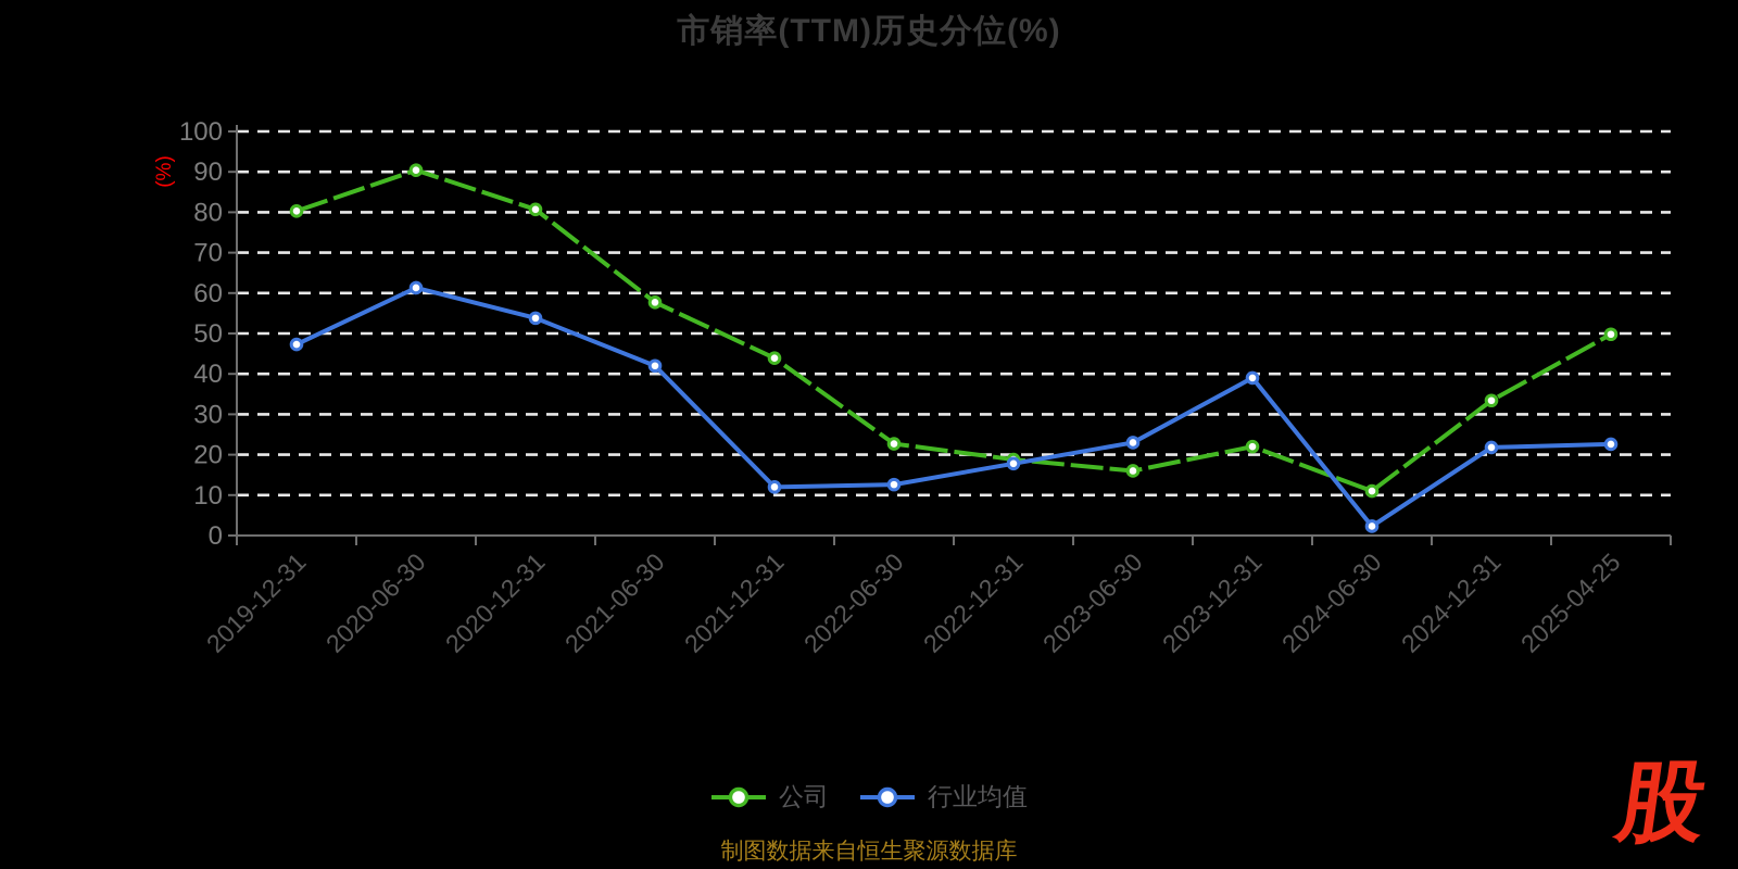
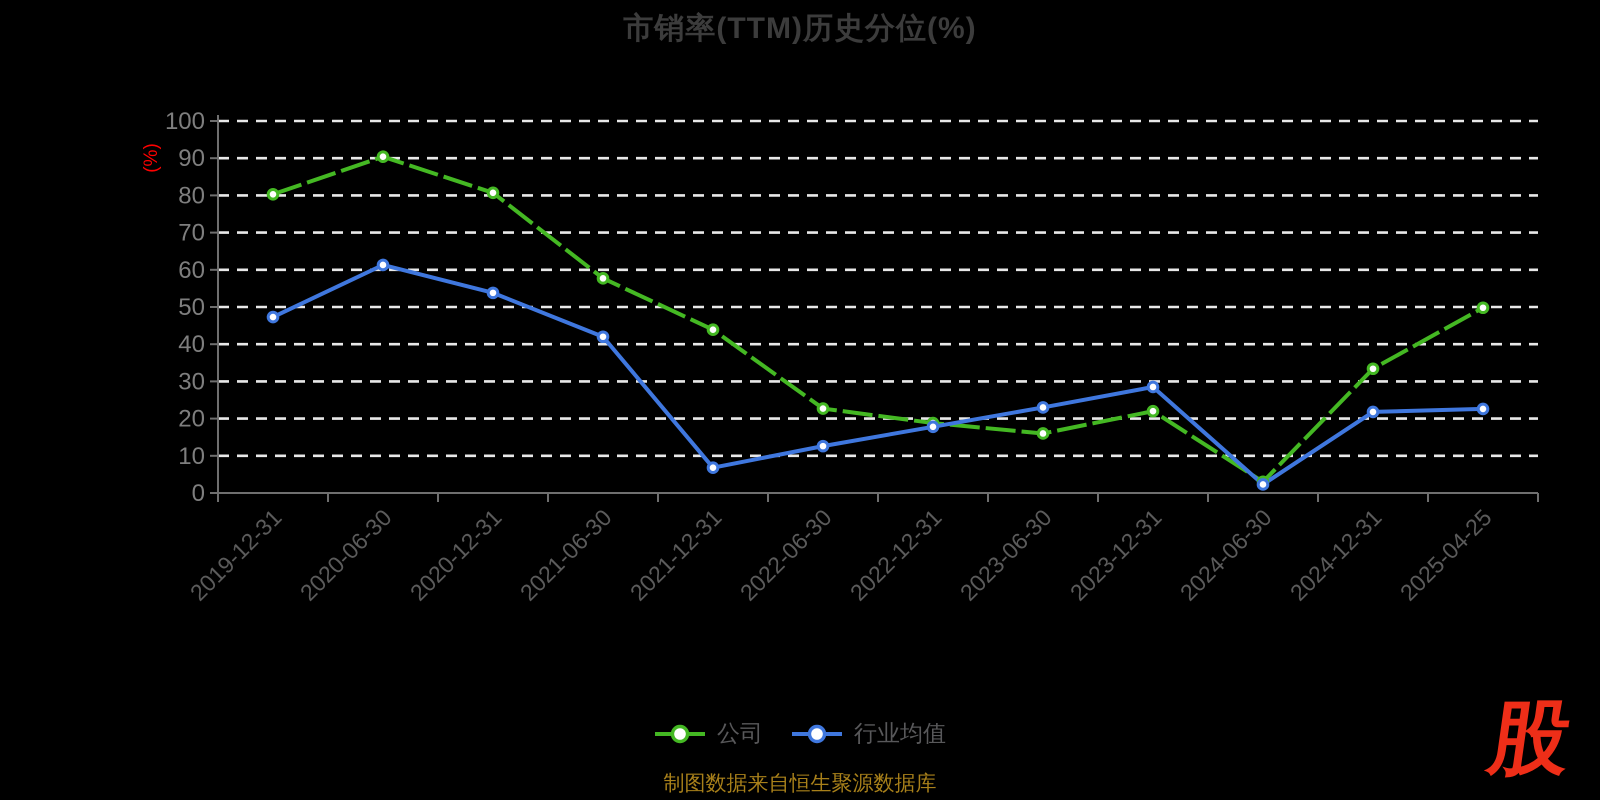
行业均值/2021-12-31: 12 -> 7
行业均值/2023-12-31: 39 -> 28
公司/2024-06-30: 11 -> 3
